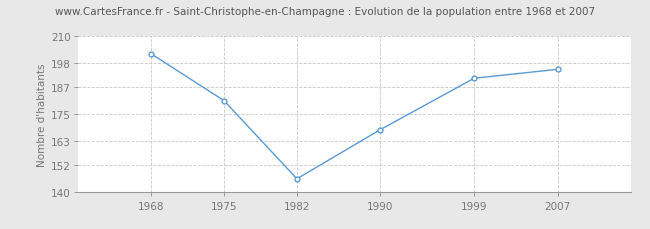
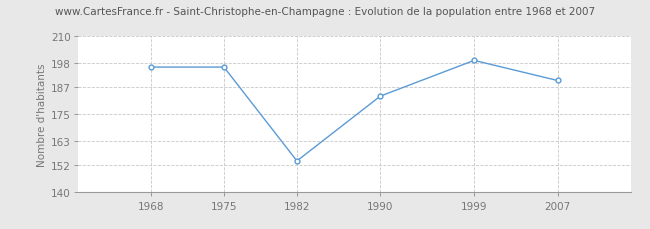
1968: 202 -> 196
1975: 181 -> 196
1982: 146 -> 154
1990: 168 -> 183
1999: 191 -> 199
2007: 195 -> 190
